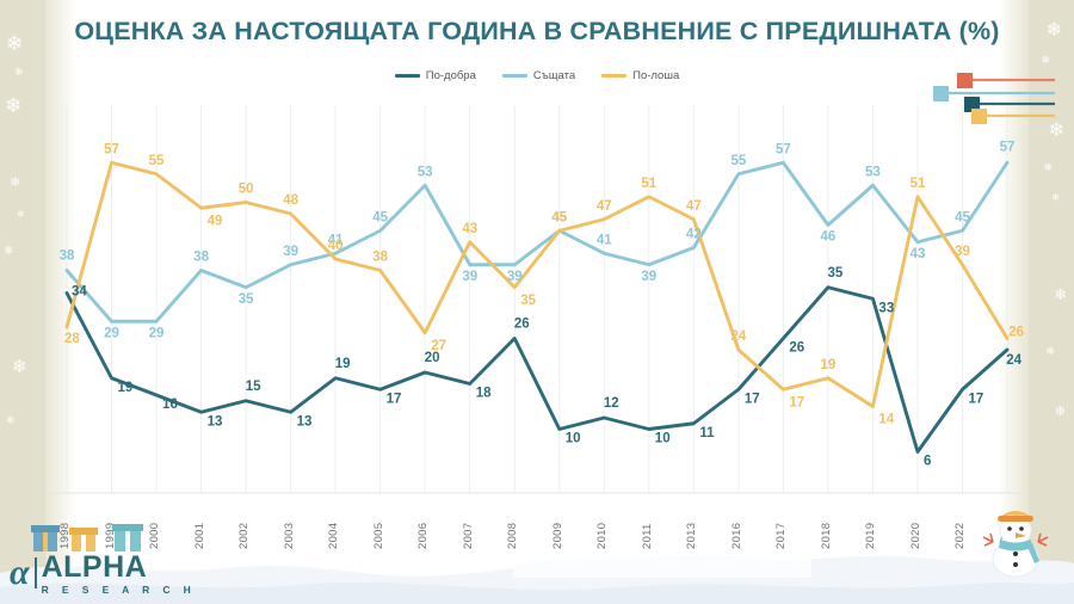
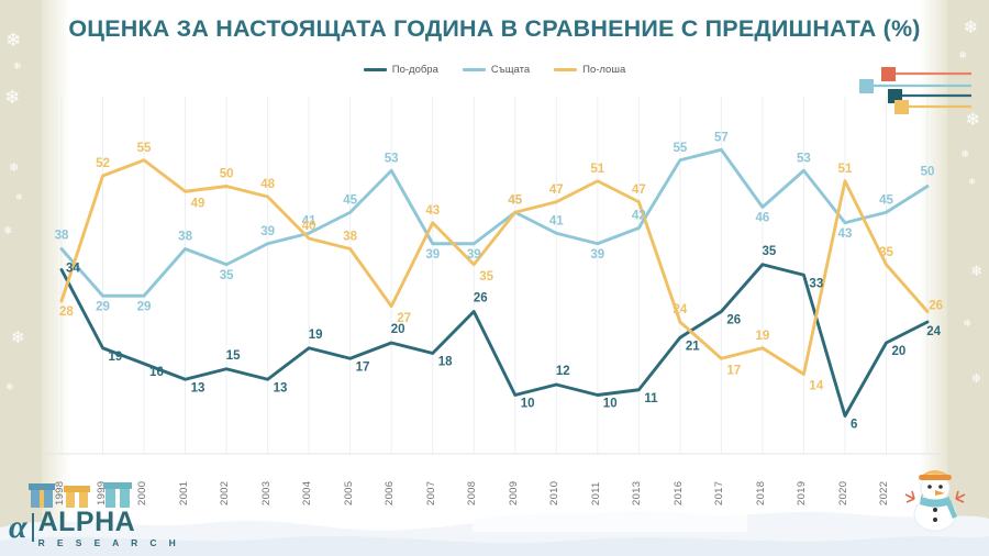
По-лоша/1999: 57 -> 52
По-добра/2016: 17 -> 21
По-добра/2022: 17 -> 20
По-лоша/2022: 39 -> 35
Същата/2023: 57 -> 50
